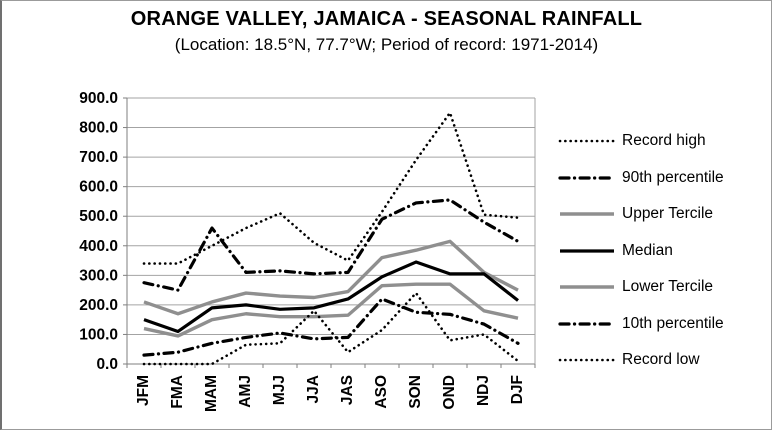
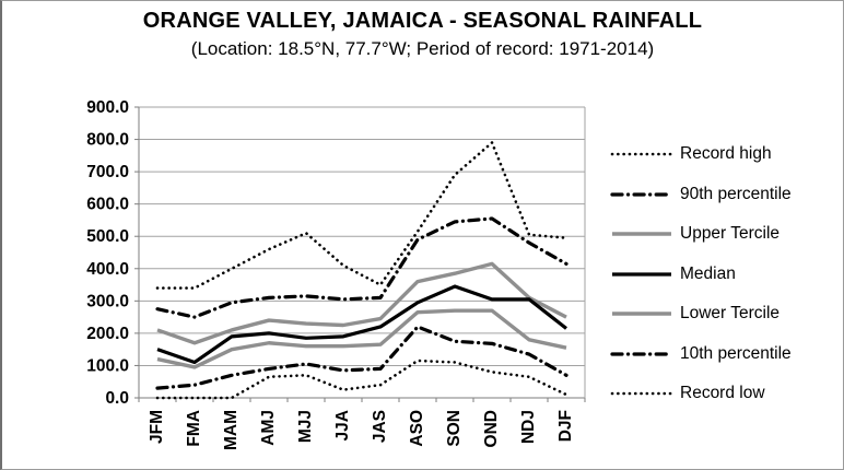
90th percentile/MAM: 460 -> 300
Record low/JJA: 180 -> 20
Record low/SON: 240 -> 110
Record high/OND: 850 -> 790
Record low/NDJ: 100 -> 60
